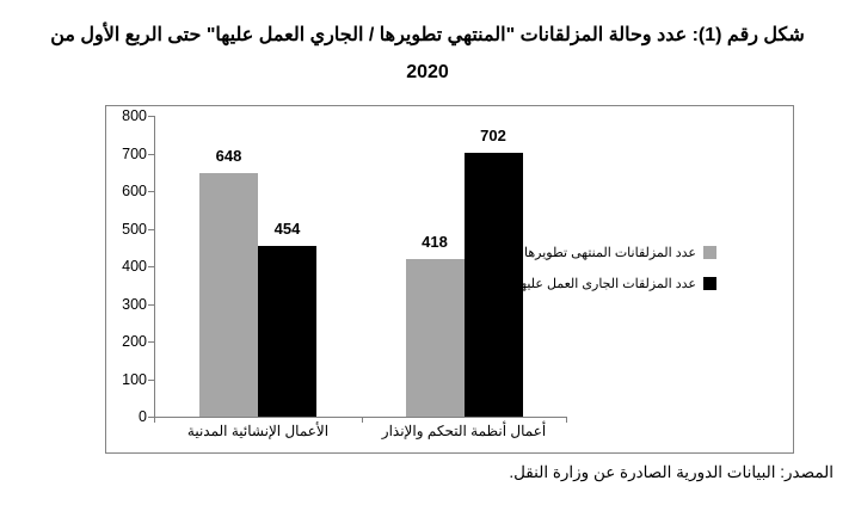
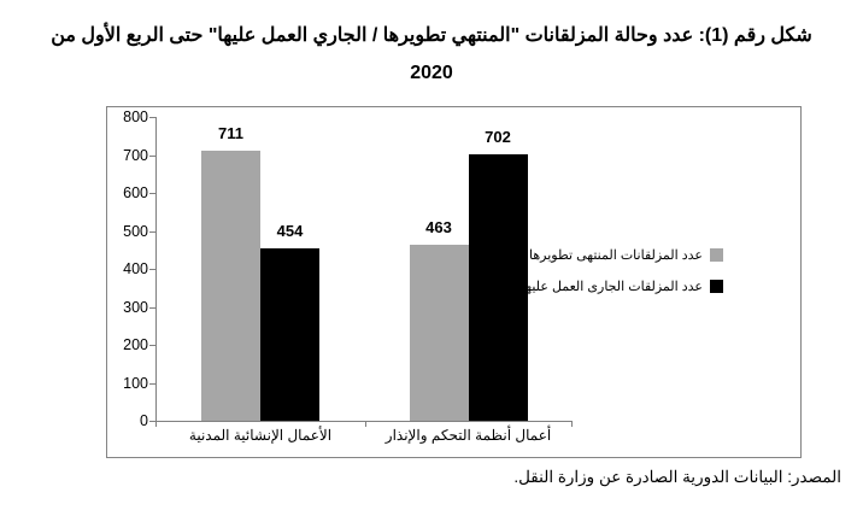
عدد المزلقانات المنتهى تطويرها/الأعمال الإنشائية المدنية: 648 -> 711
عدد المزلقانات المنتهى تطويرها/أعمال أنظمة التحكم والإنذار: 418 -> 463
